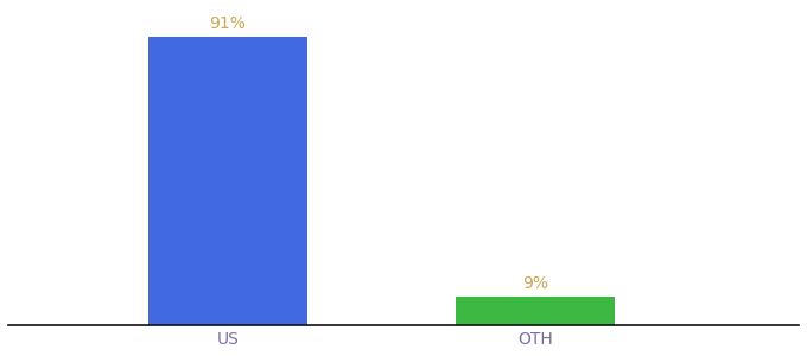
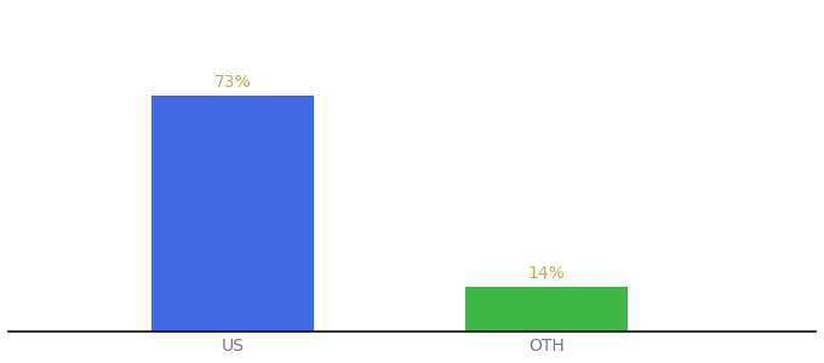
US: 91% -> 73%
OTH: 9% -> 14%
